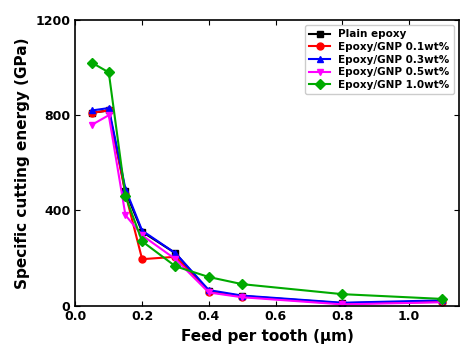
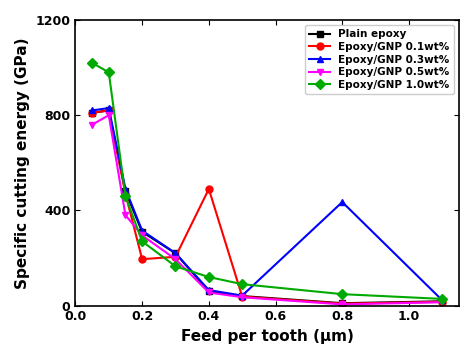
Epoxy/GNP 0.1wt%/0.4: 58 -> 490
Epoxy/GNP 0.3wt%/0.8: 12 -> 435
